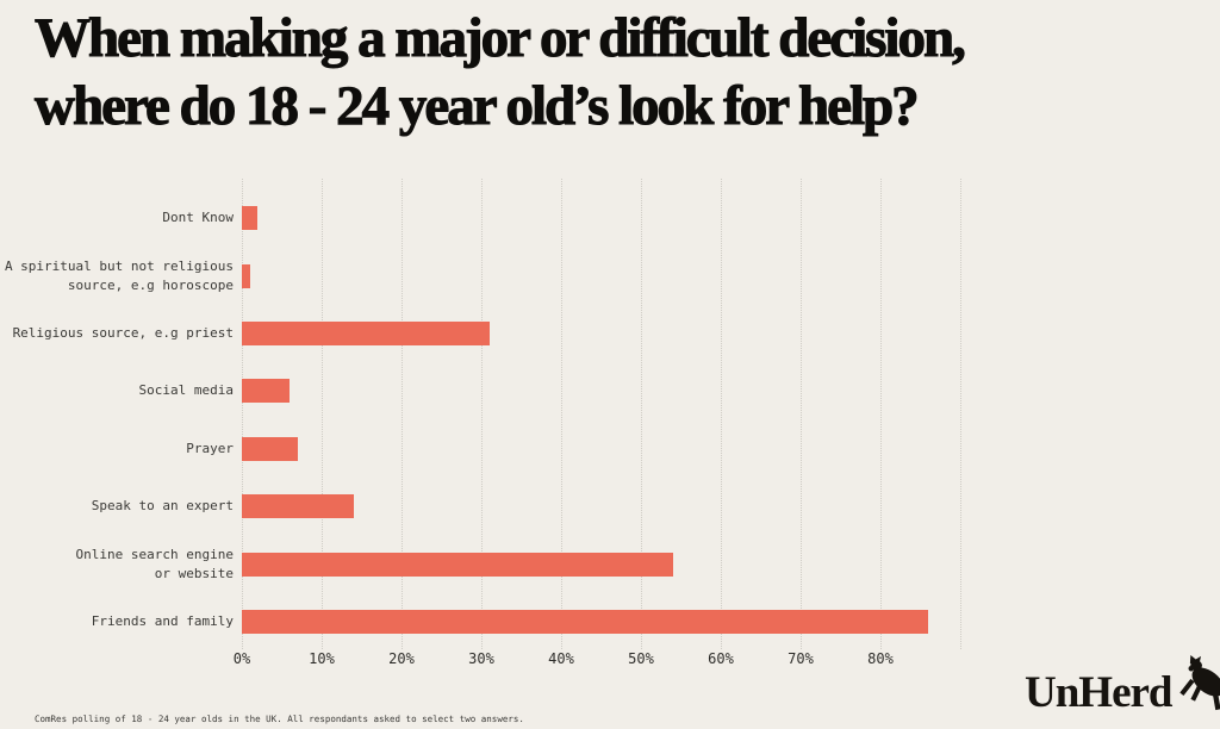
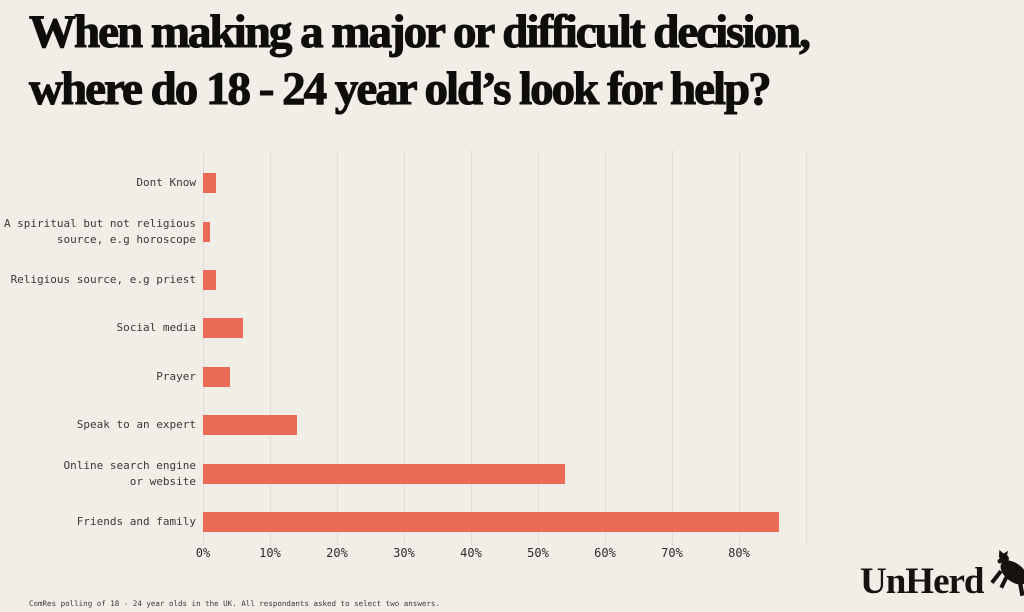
Religious source, e.g priest: 31% -> 2%
Prayer: 7% -> 4%
